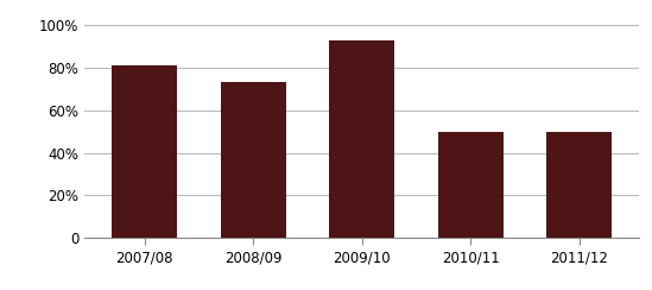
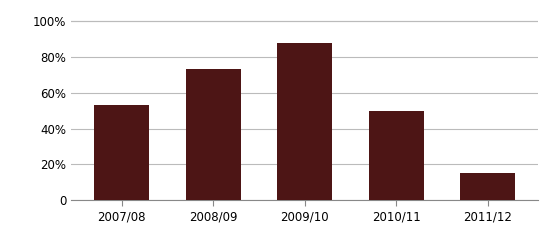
2007/08: 81% -> 53%
2009/10: 93% -> 88%
2011/12: 50% -> 15%
